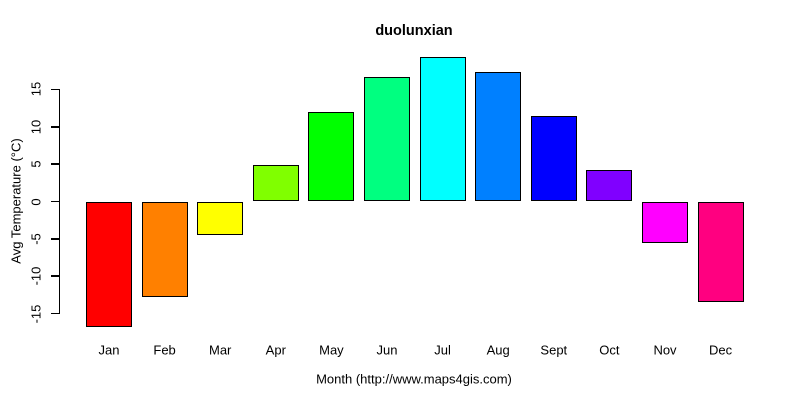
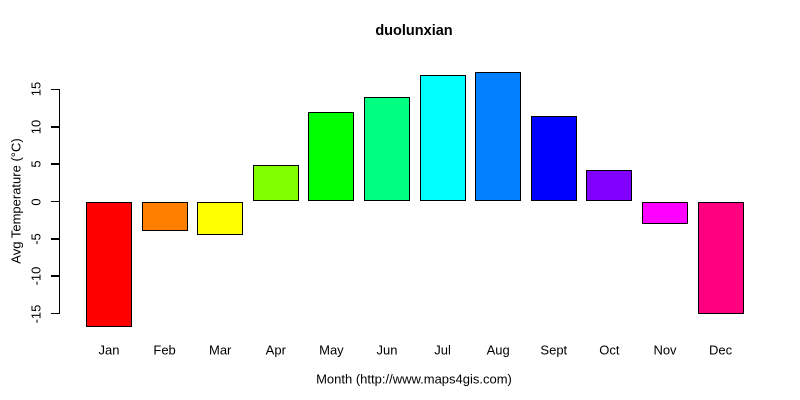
Feb: -13 -> -4
Jun: 17 -> 14
Jul: 19 -> 17
Nov: -6 -> -3
Dec: -14 -> -15
